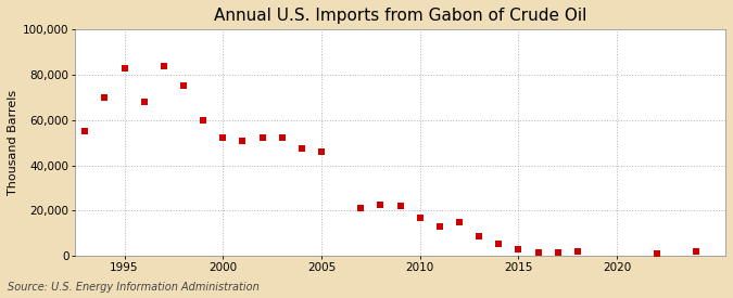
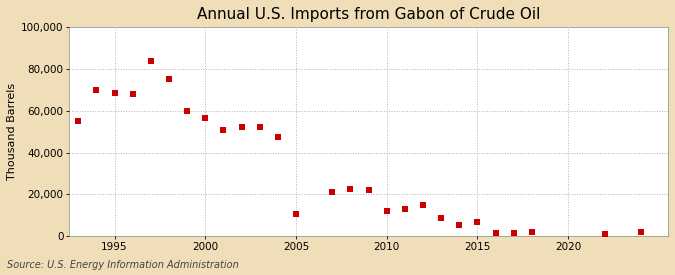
1995: 83,000 -> 68,500
2000: 52,000 -> 56,500
2005: 46,000 -> 10,500
2010: 17,000 -> 12,000
2015: 3,000 -> 6,500
